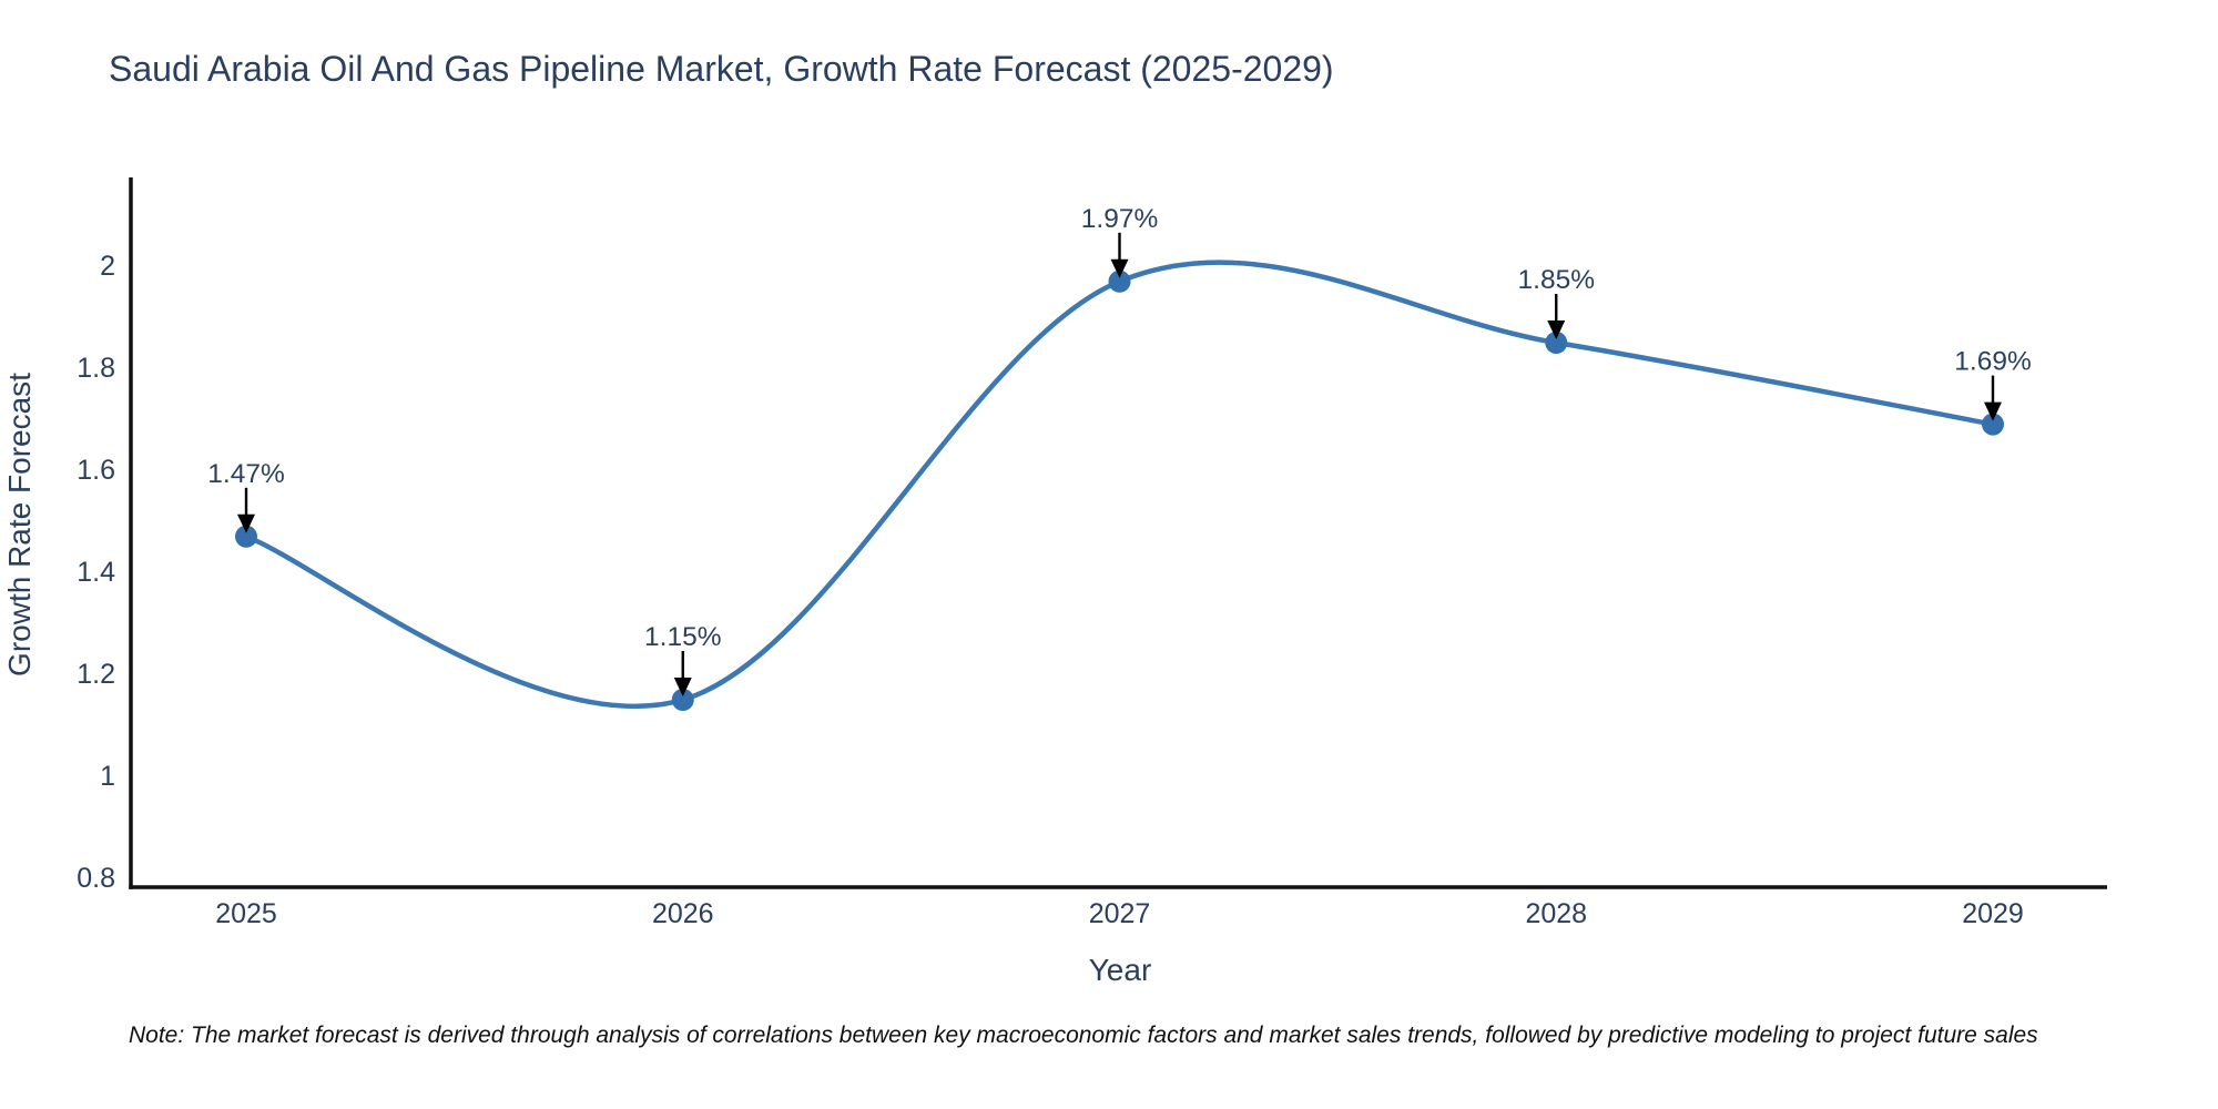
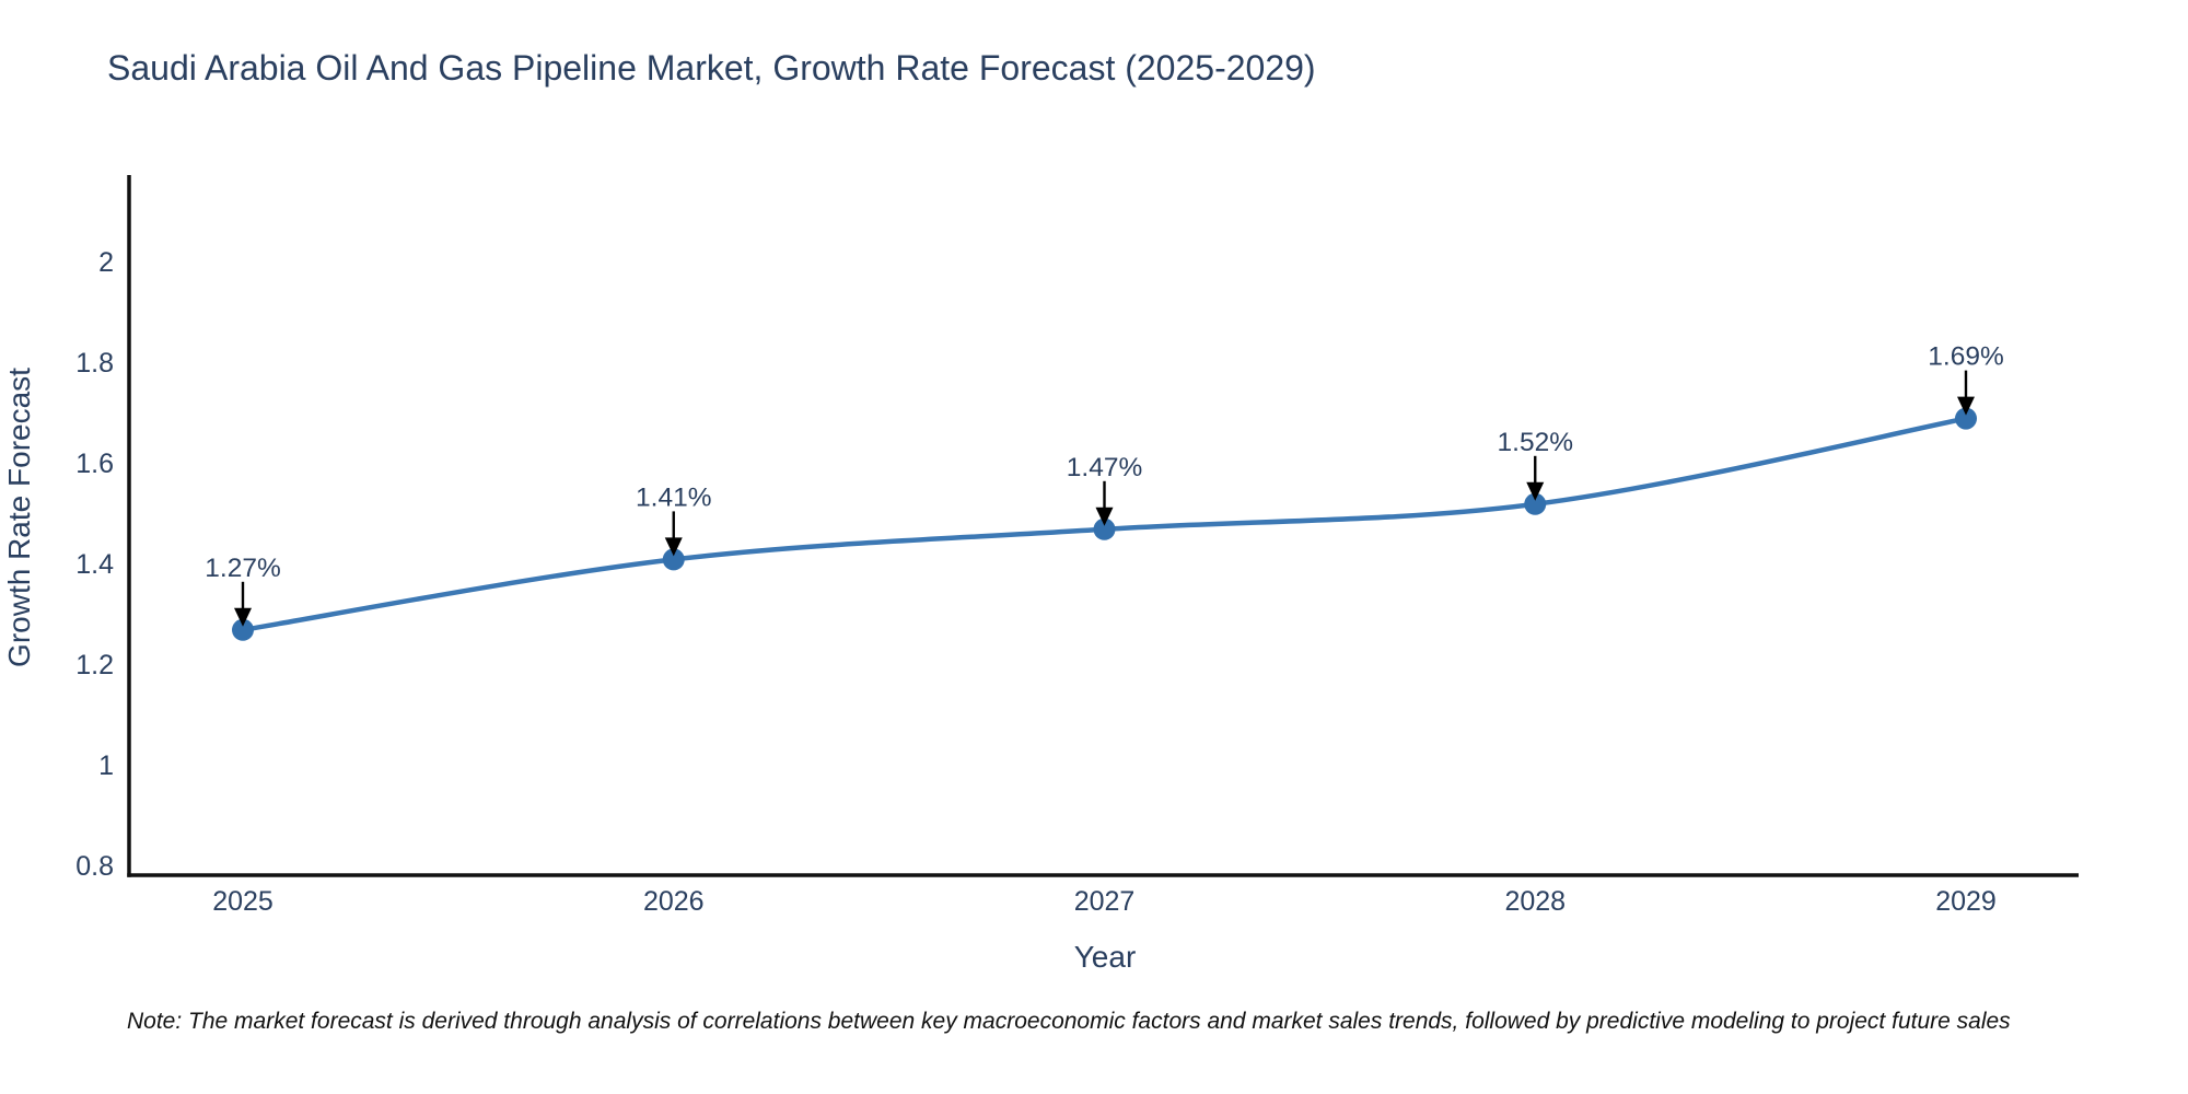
2025: 1.47% -> 1.27%
2026: 1.15% -> 1.41%
2027: 1.97% -> 1.47%
2028: 1.85% -> 1.52%
